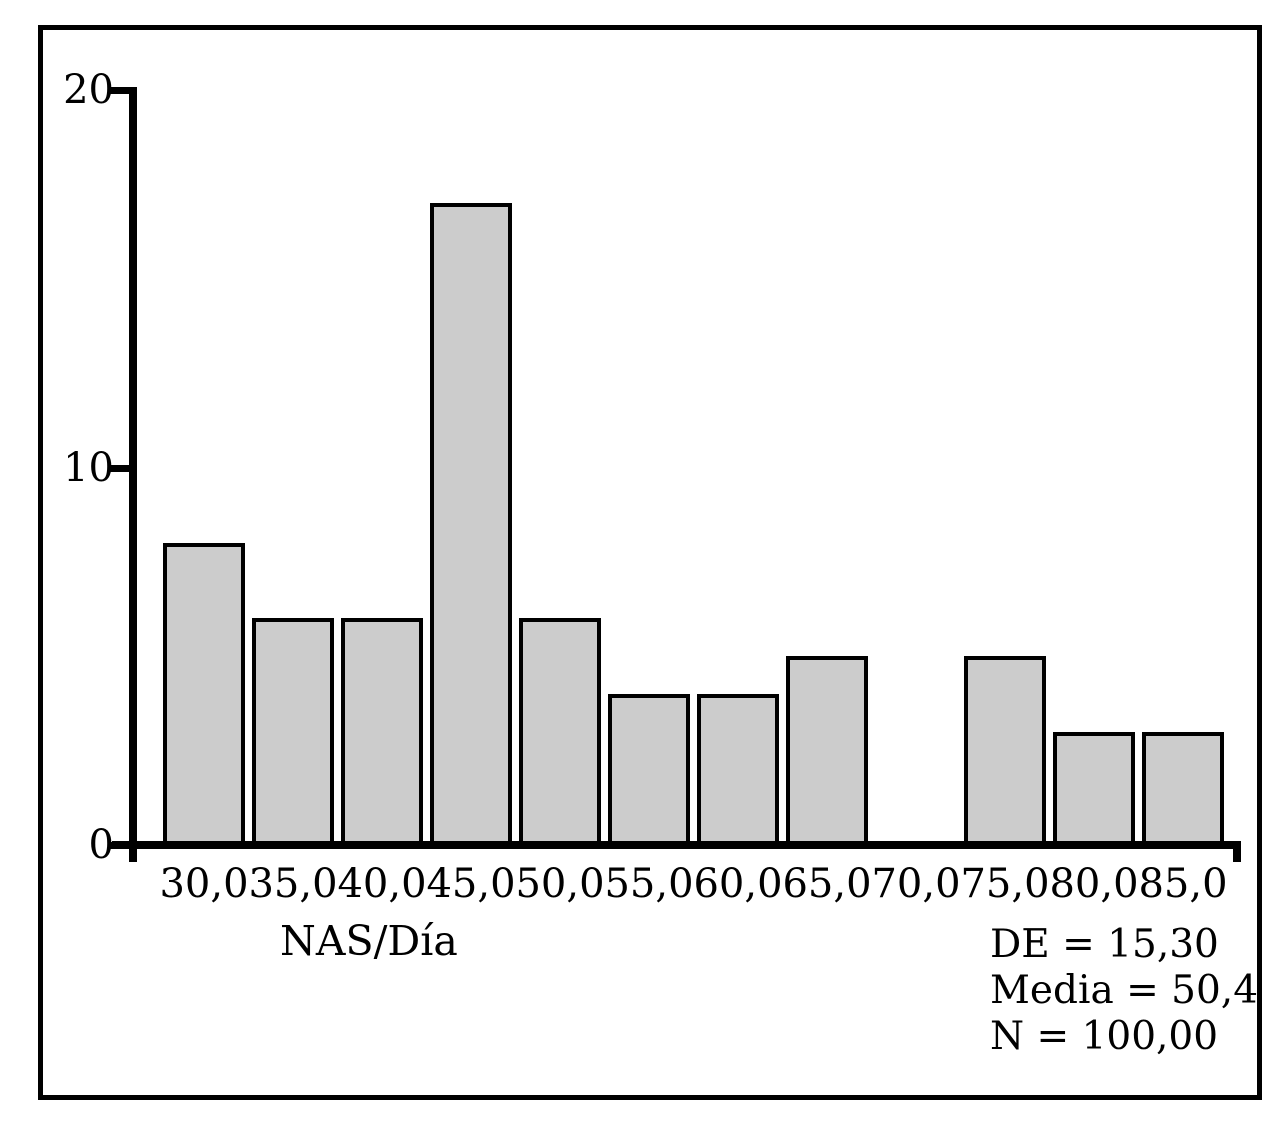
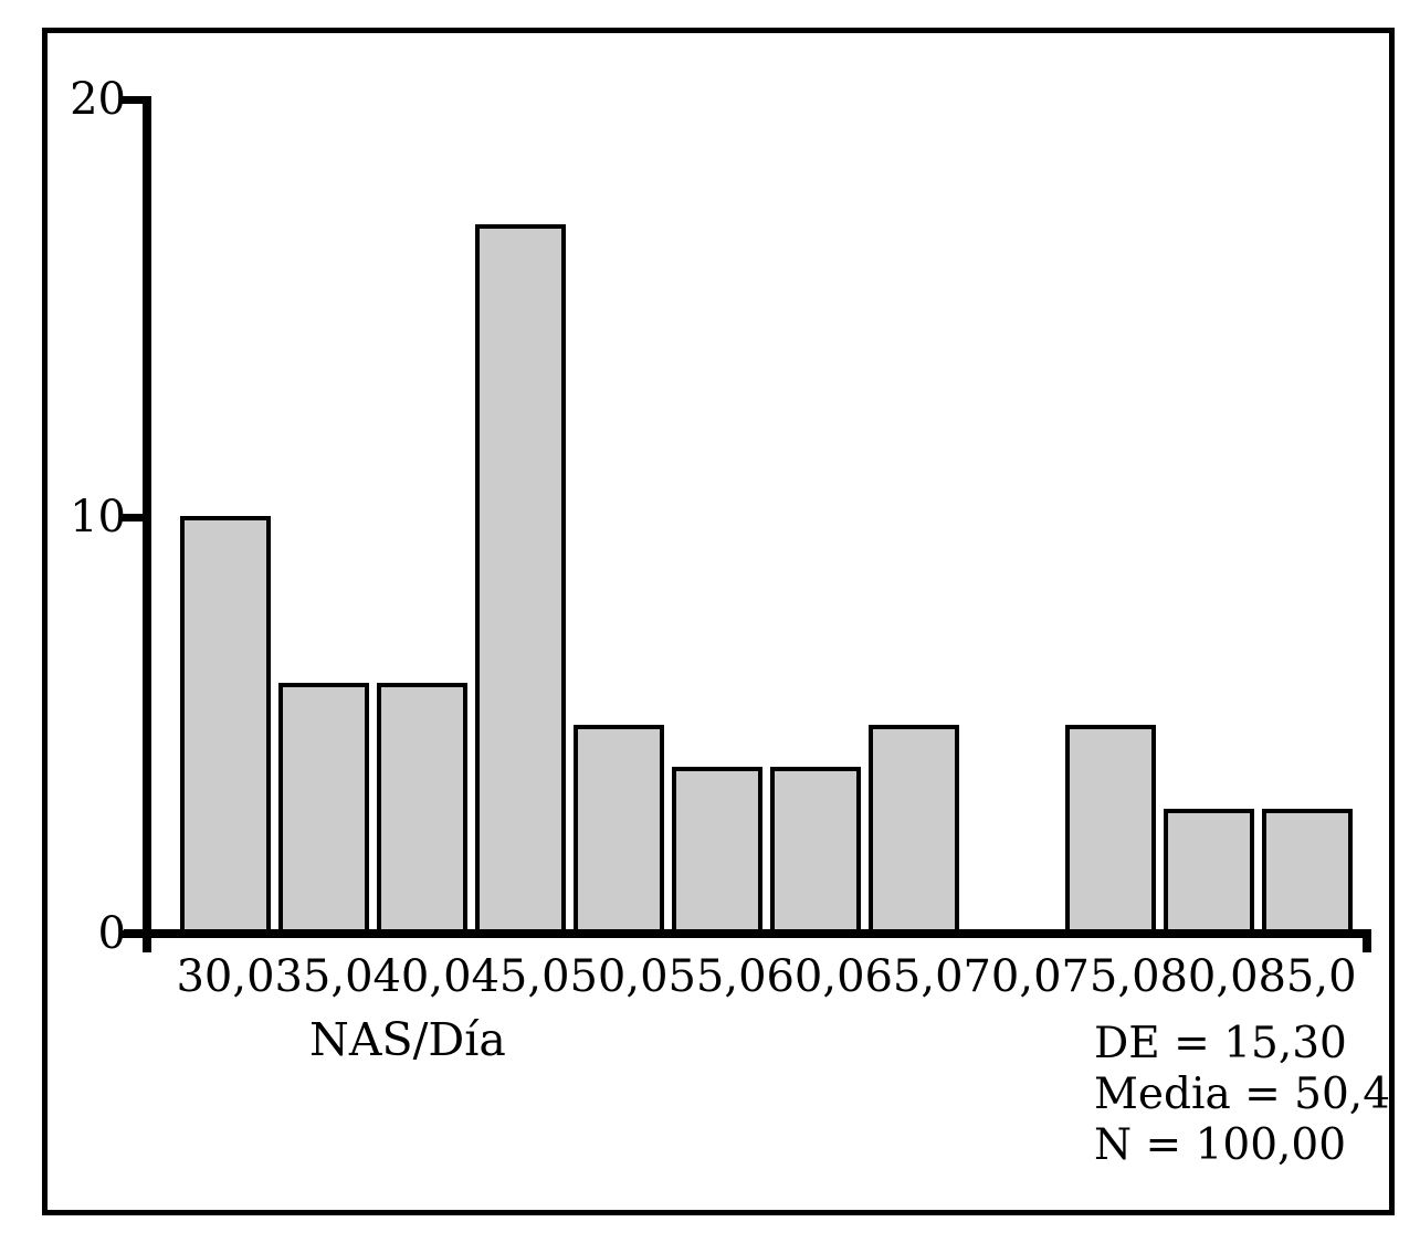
30,0: 8 -> 10
50,0: 6 -> 5
